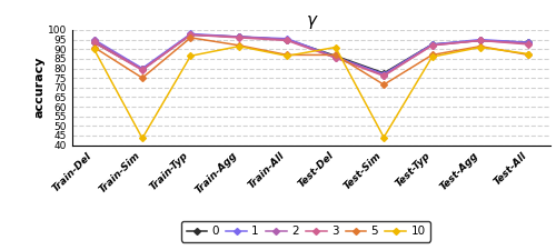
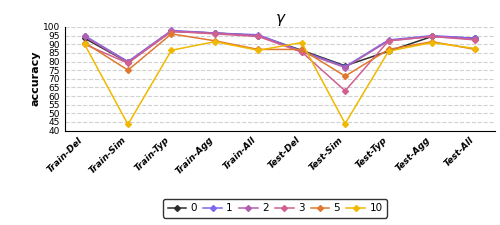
3/Train-Del: 94 -> 90
3/Test-Sim: 76 -> 63
0/Test-Typ: 92 -> 86
